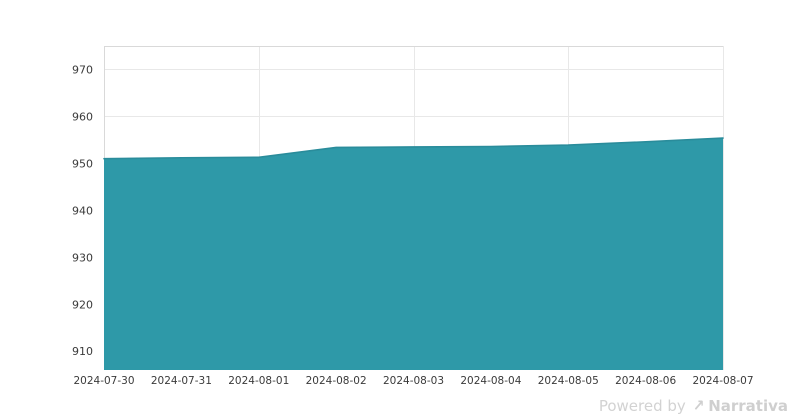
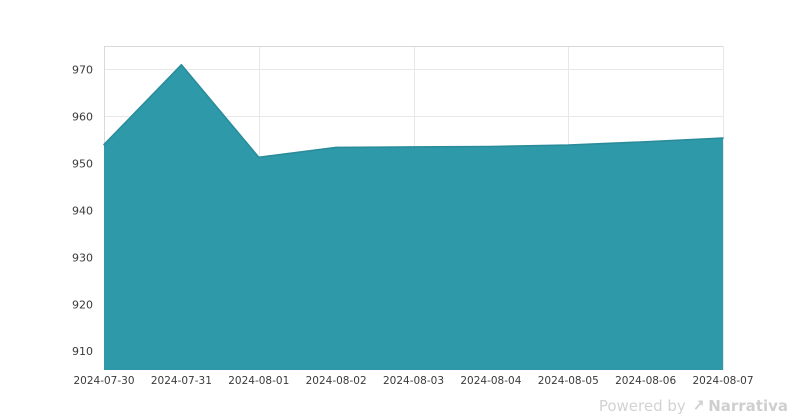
2024-07-30: 951 -> 954
2024-07-31: 951 -> 971
